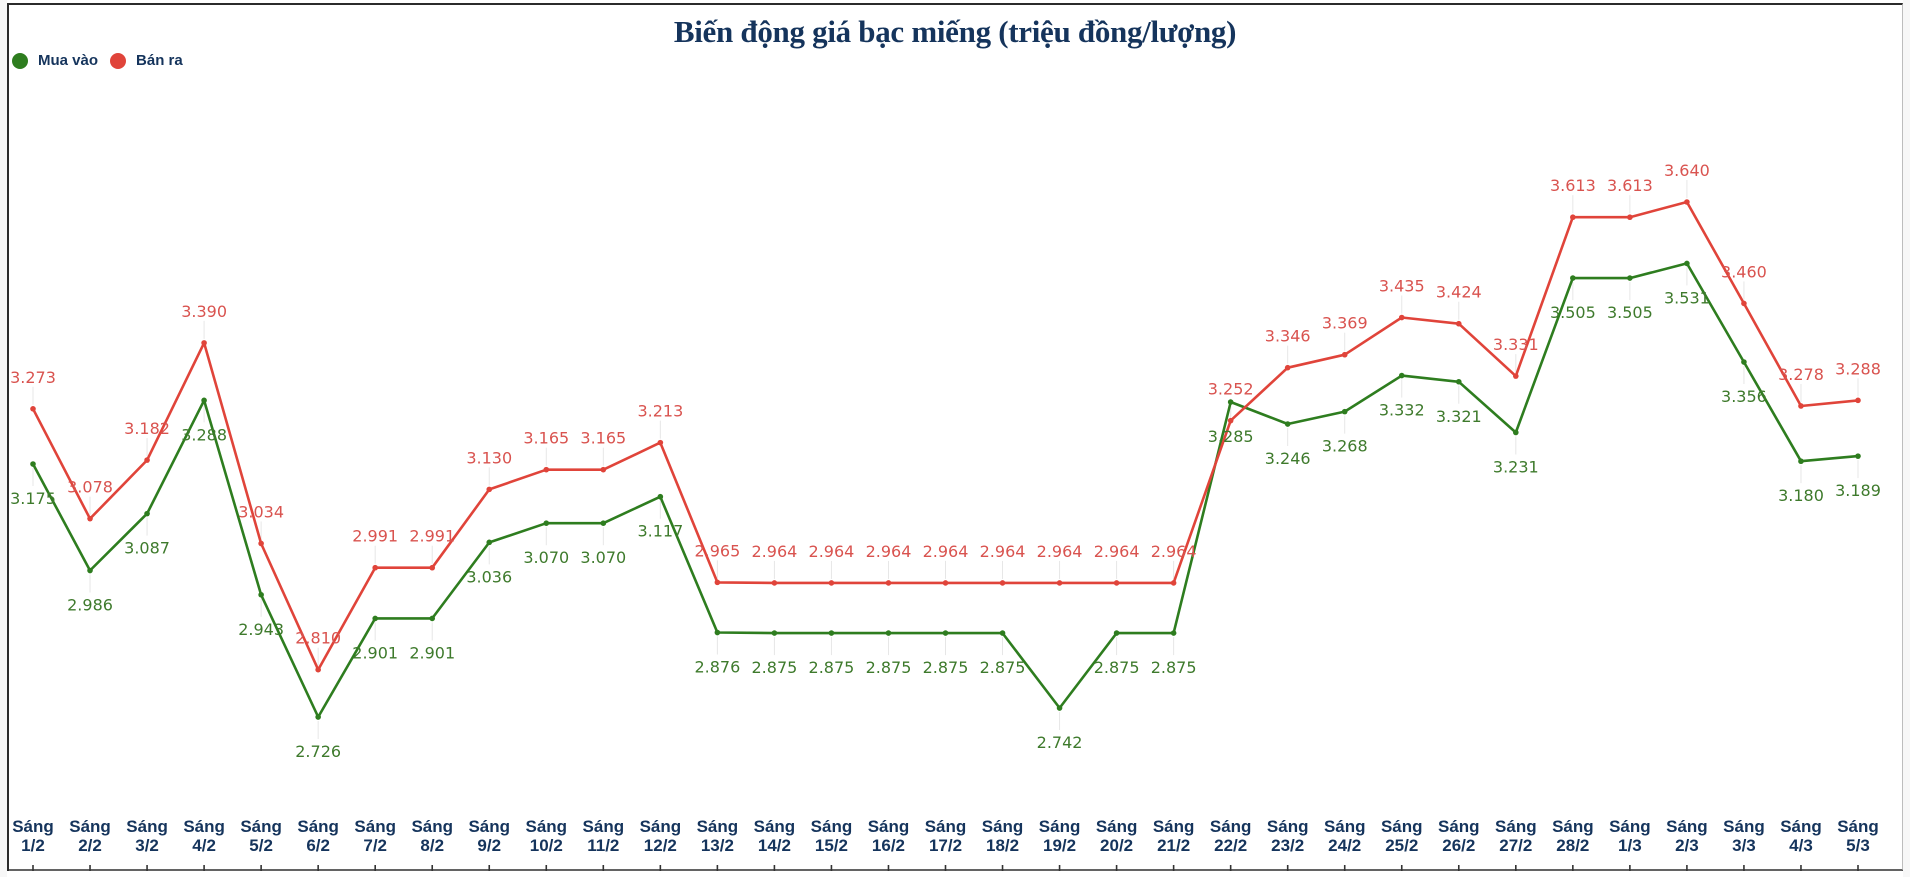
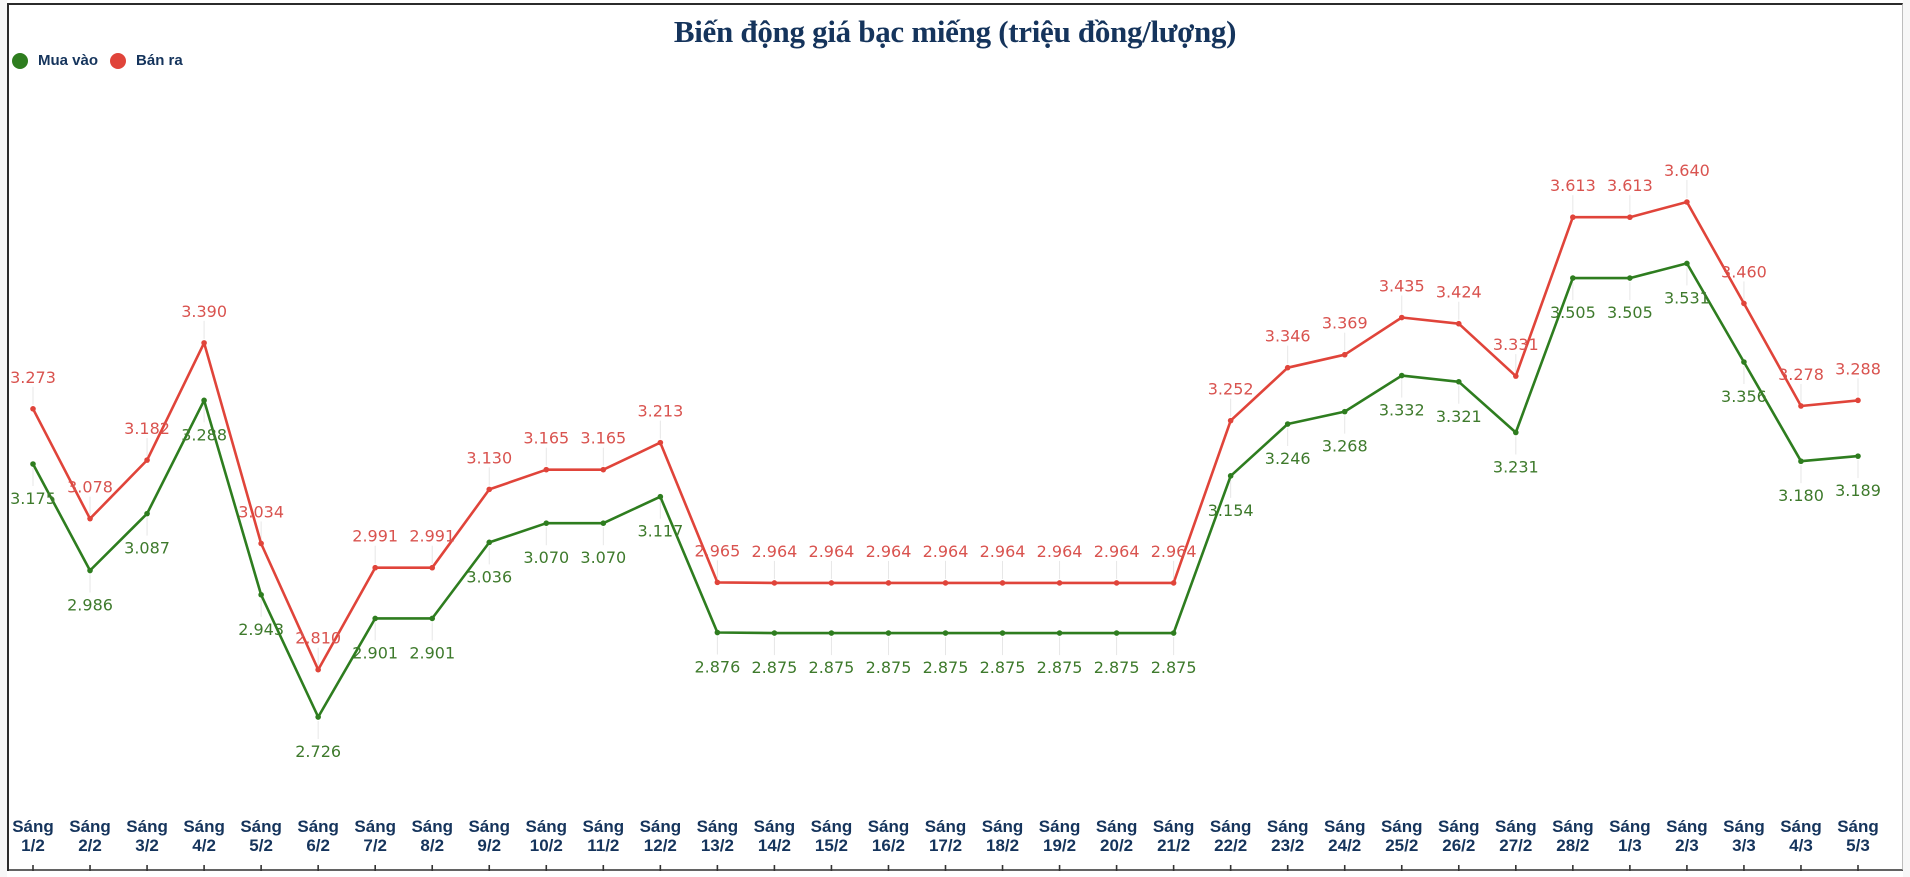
Mua vào/Sáng 19/2: 2.742 -> 2.875
Mua vào/Sáng 22/2: 3.285 -> 3.154
